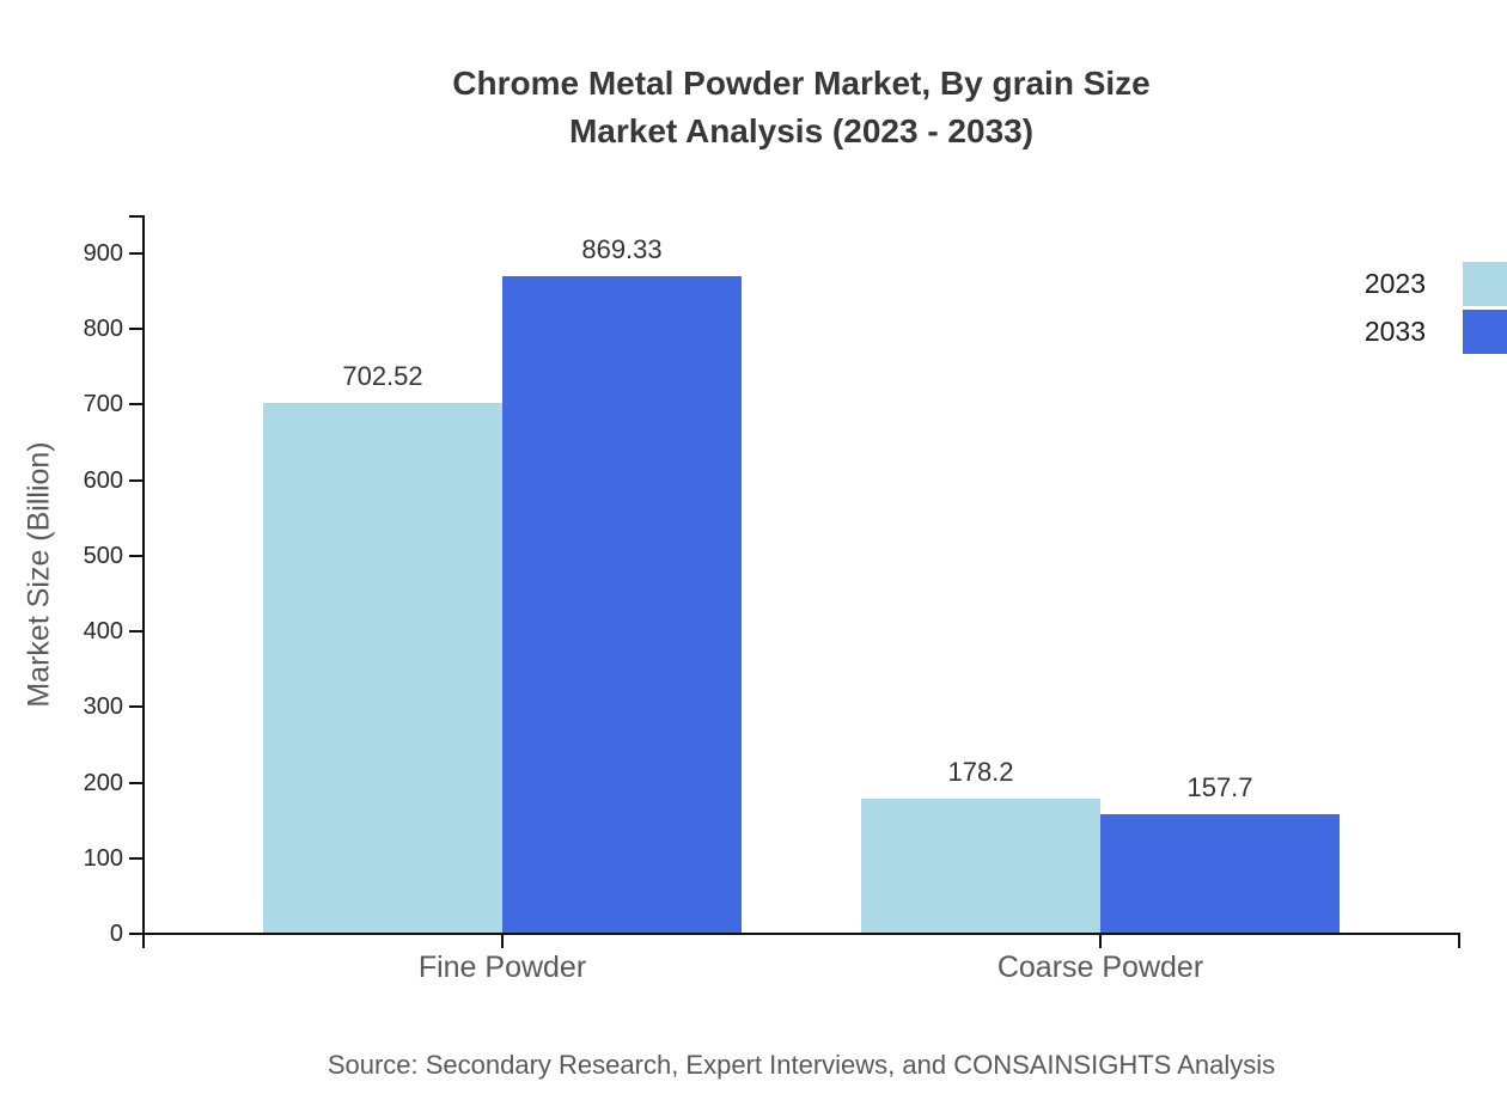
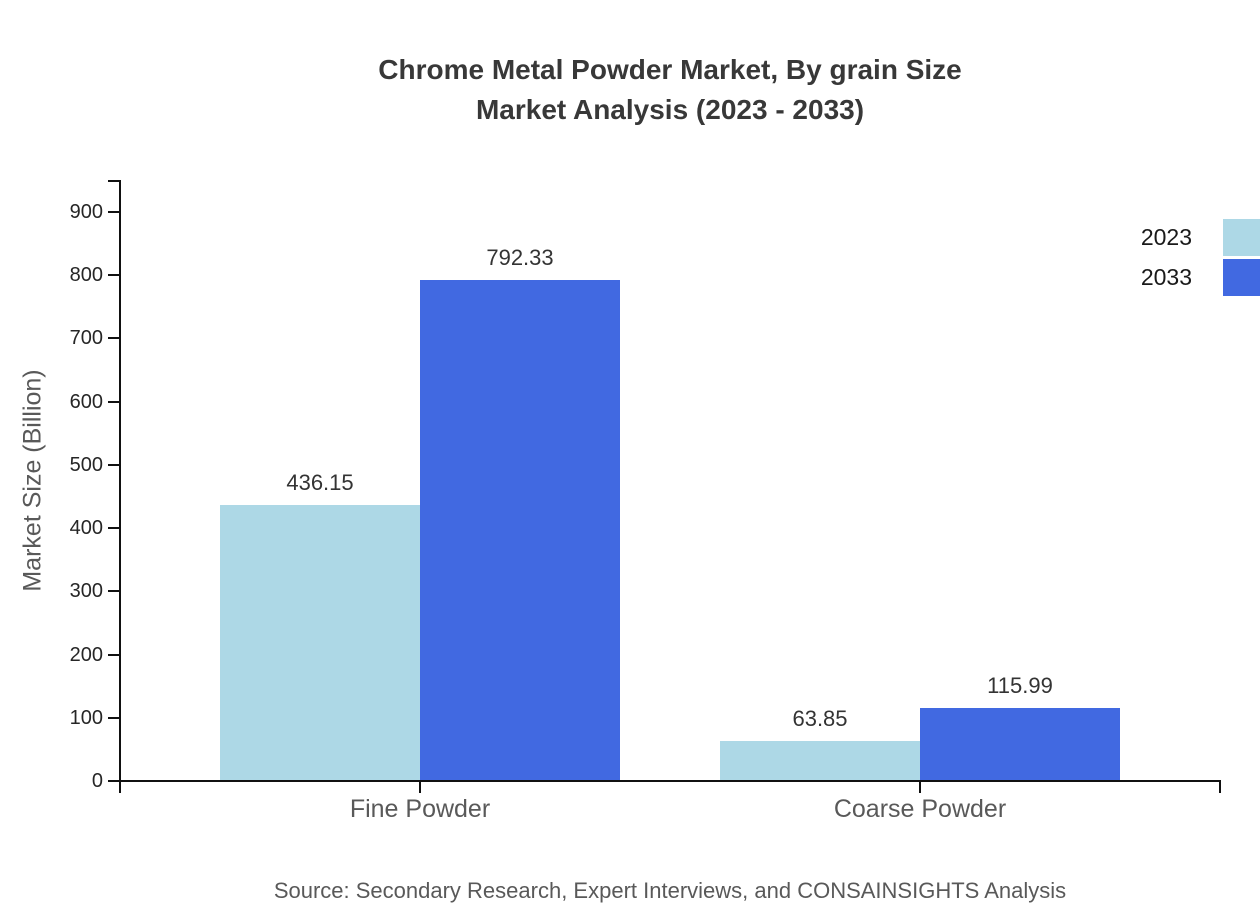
2023/Fine Powder: 702.52 -> 436.15
2033/Fine Powder: 869.33 -> 792.33
2023/Coarse Powder: 178.2 -> 63.85
2033/Coarse Powder: 157.7 -> 115.99
